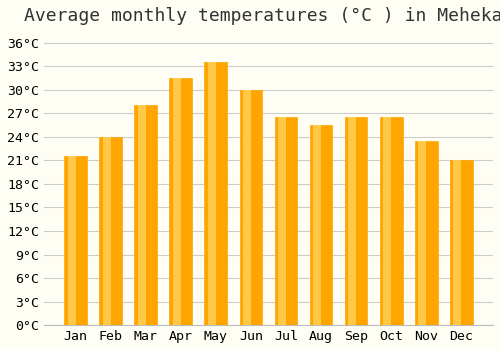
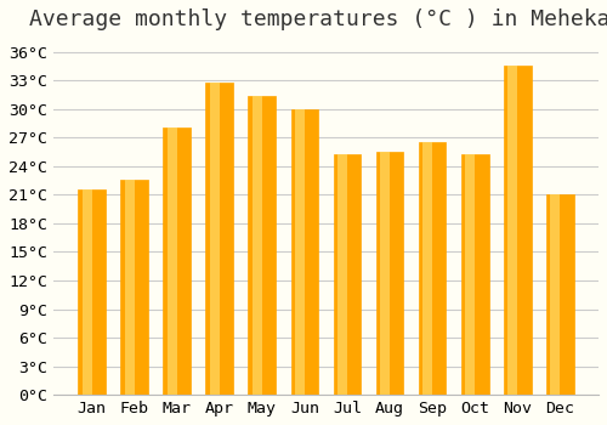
Feb: 24.0°C -> 22.6°C
Apr: 31.5°C -> 32.8°C
May: 33.5°C -> 31.4°C
Jul: 26.5°C -> 25.2°C
Oct: 26.5°C -> 25.2°C
Nov: 23.5°C -> 34.6°C
